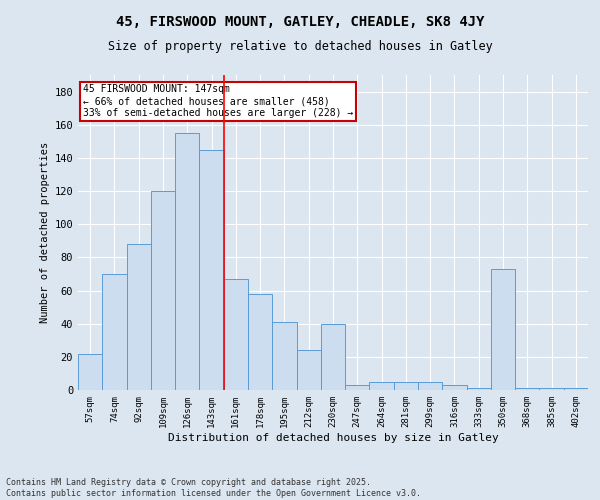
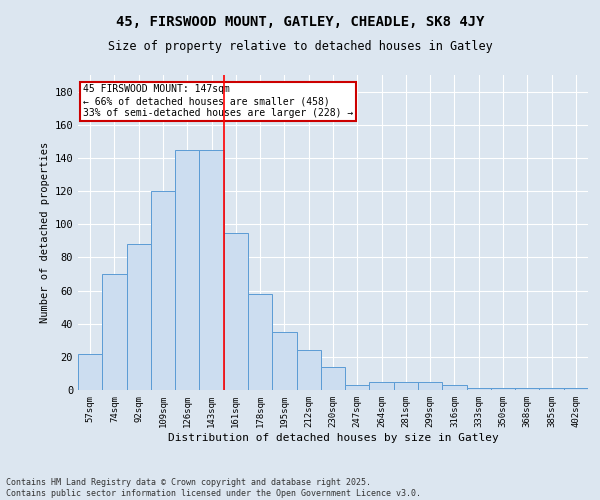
126sqm: 155 -> 145
161sqm: 67 -> 95
195sqm: 41 -> 35
230sqm: 40 -> 14
350sqm: 73 -> 1
